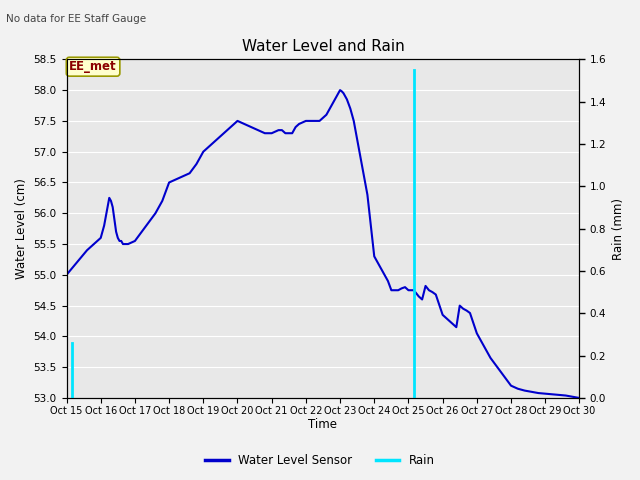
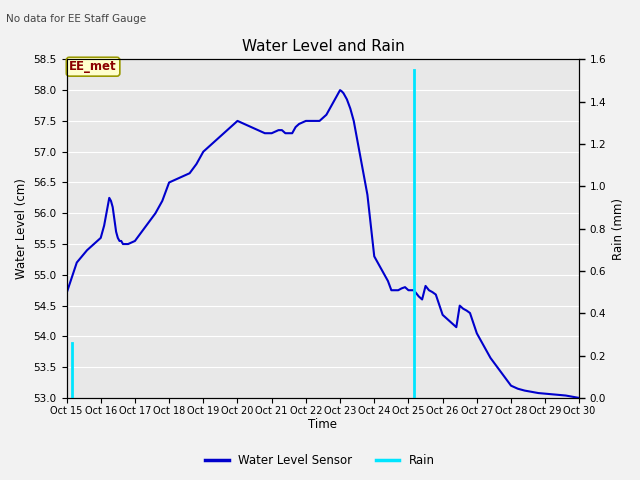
Oct 15: 55.00 -> 54.70
